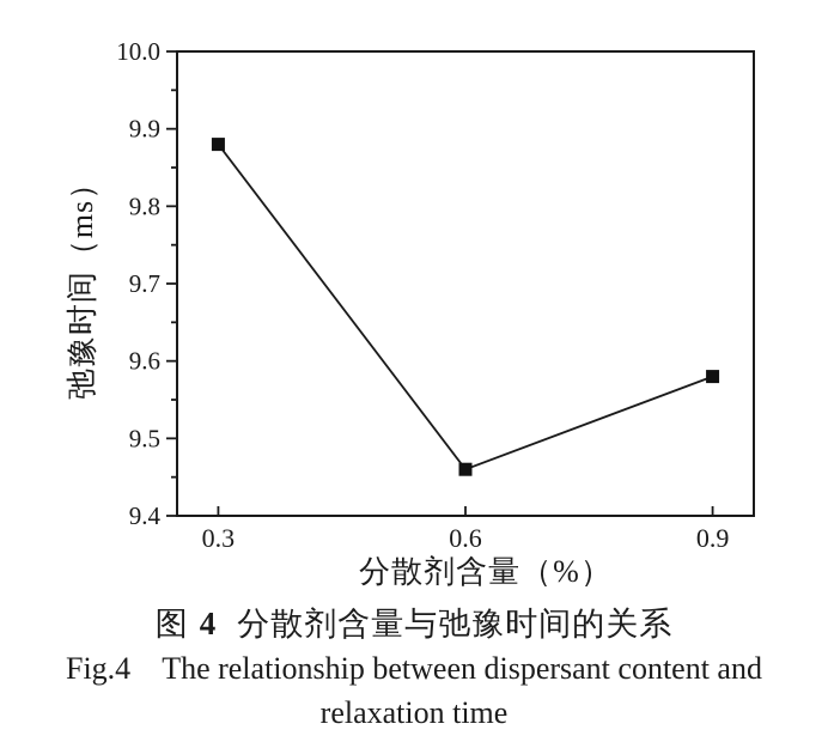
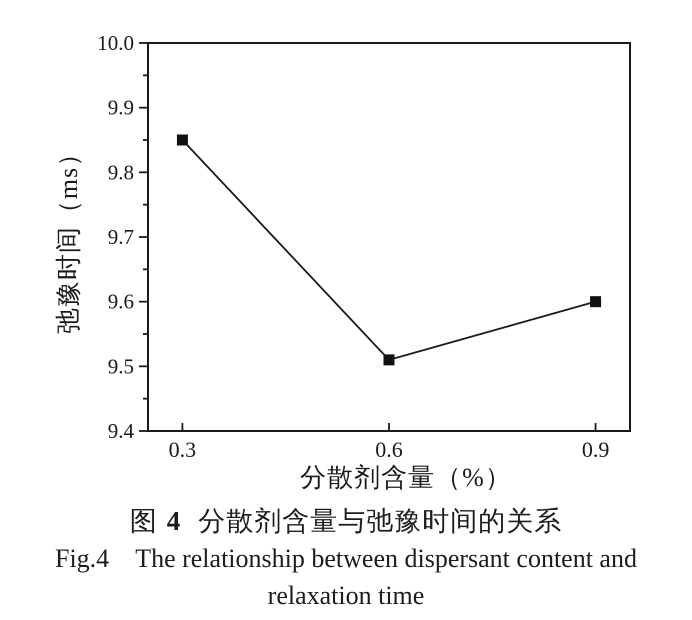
0.3: 9.88 -> 9.85
0.6: 9.46 -> 9.51
0.9: 9.58 -> 9.60
